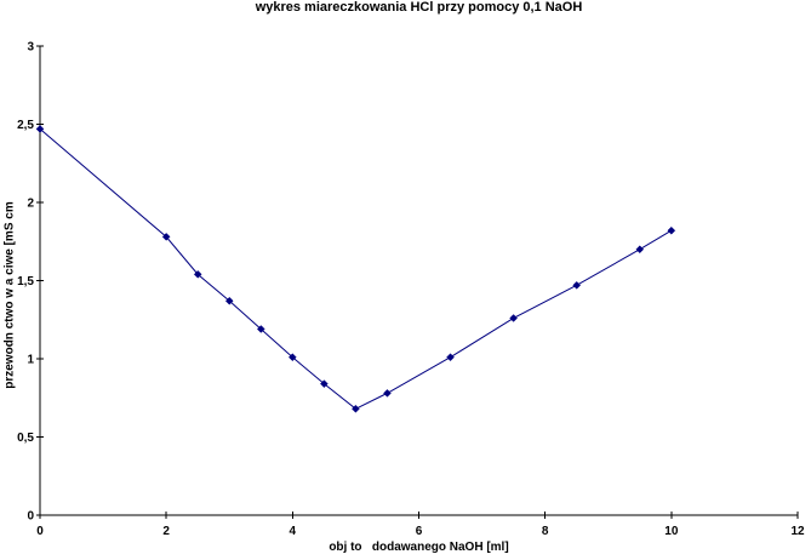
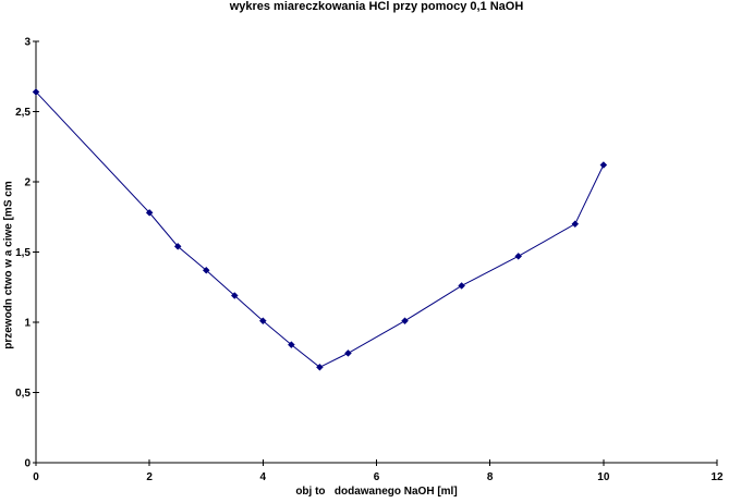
0: 2,47 -> 2,64
10: 1,82 -> 2,12
